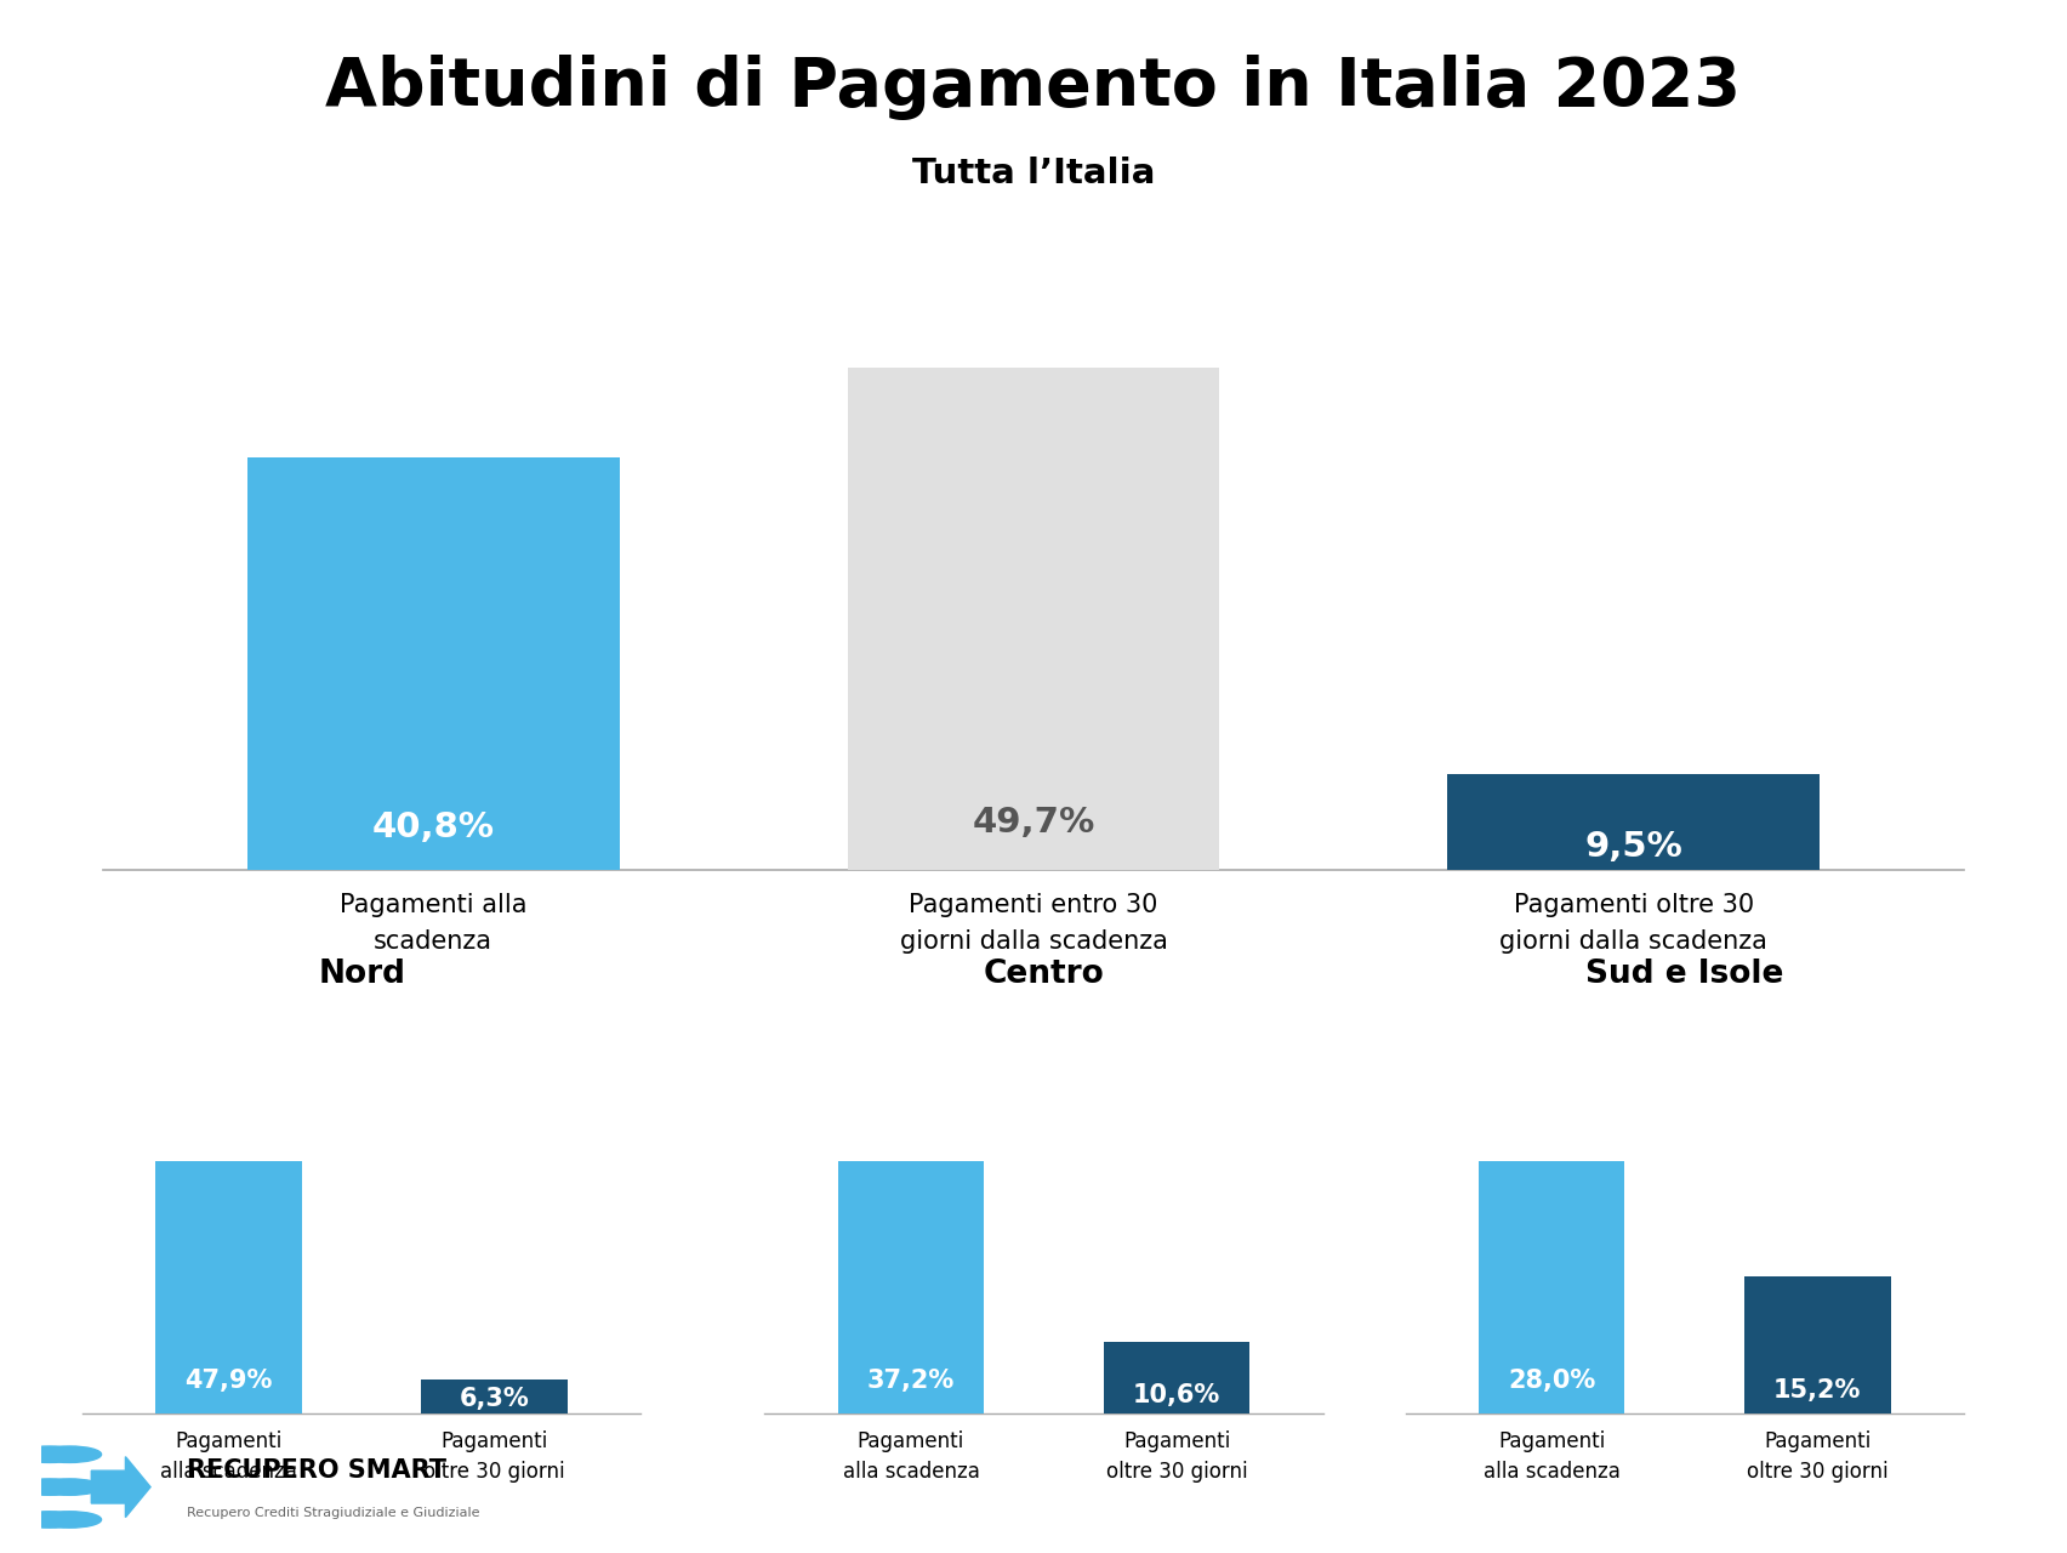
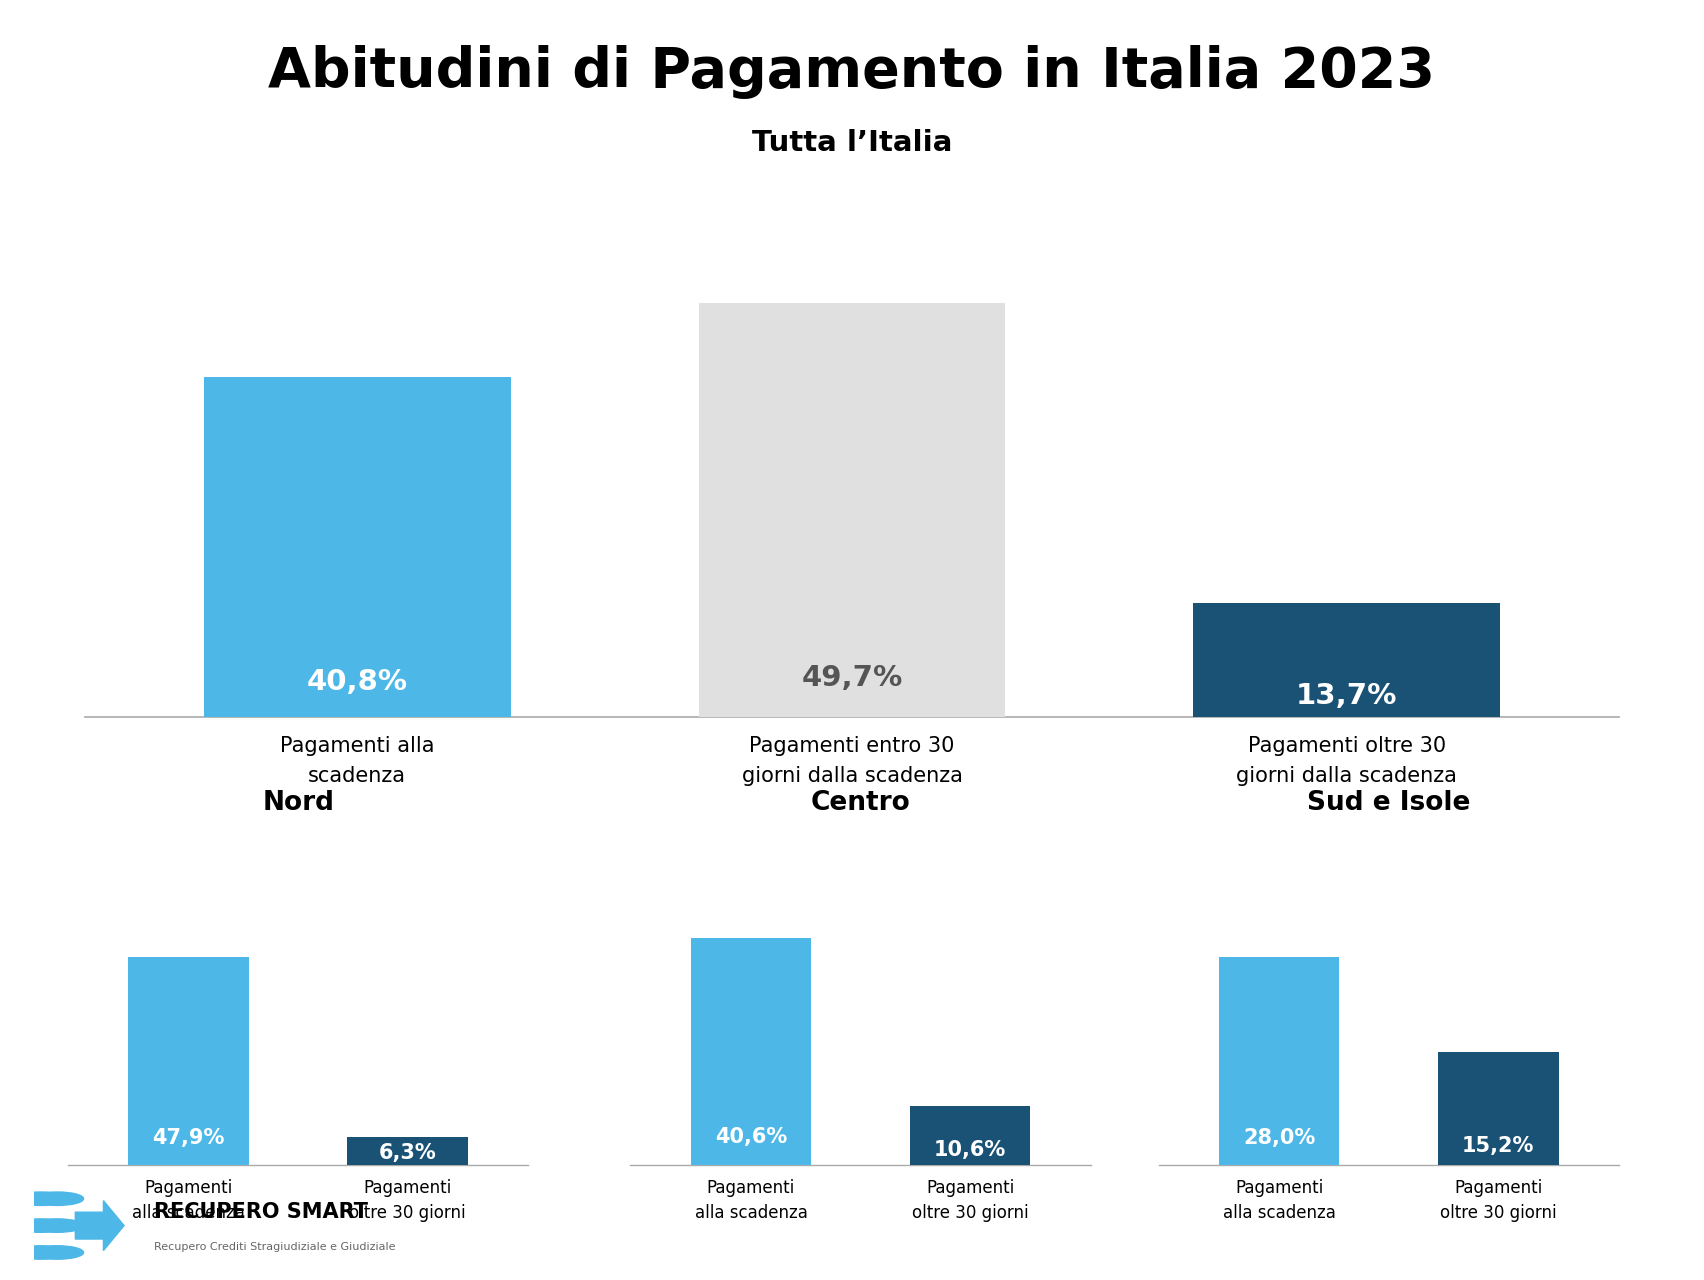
Tutta l’Italia/Pagamenti oltre 30 giorni dalla scadenza: 9,5% -> 13,7%
Centro/Pagamenti alla scadenza: 37,2% -> 40,6%
